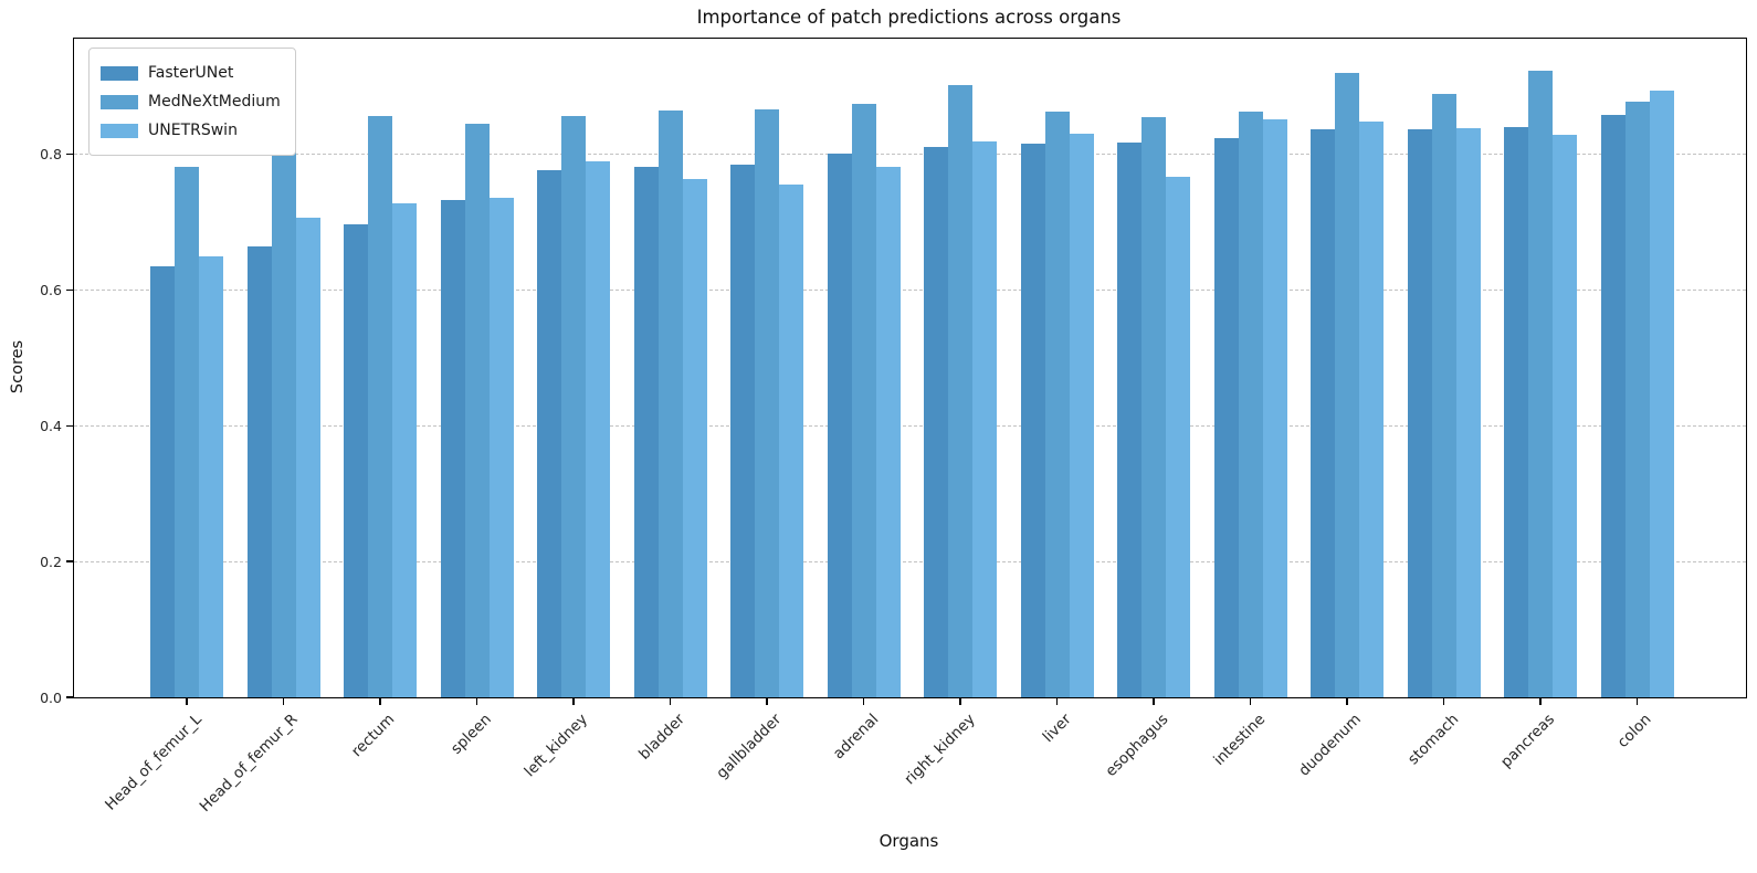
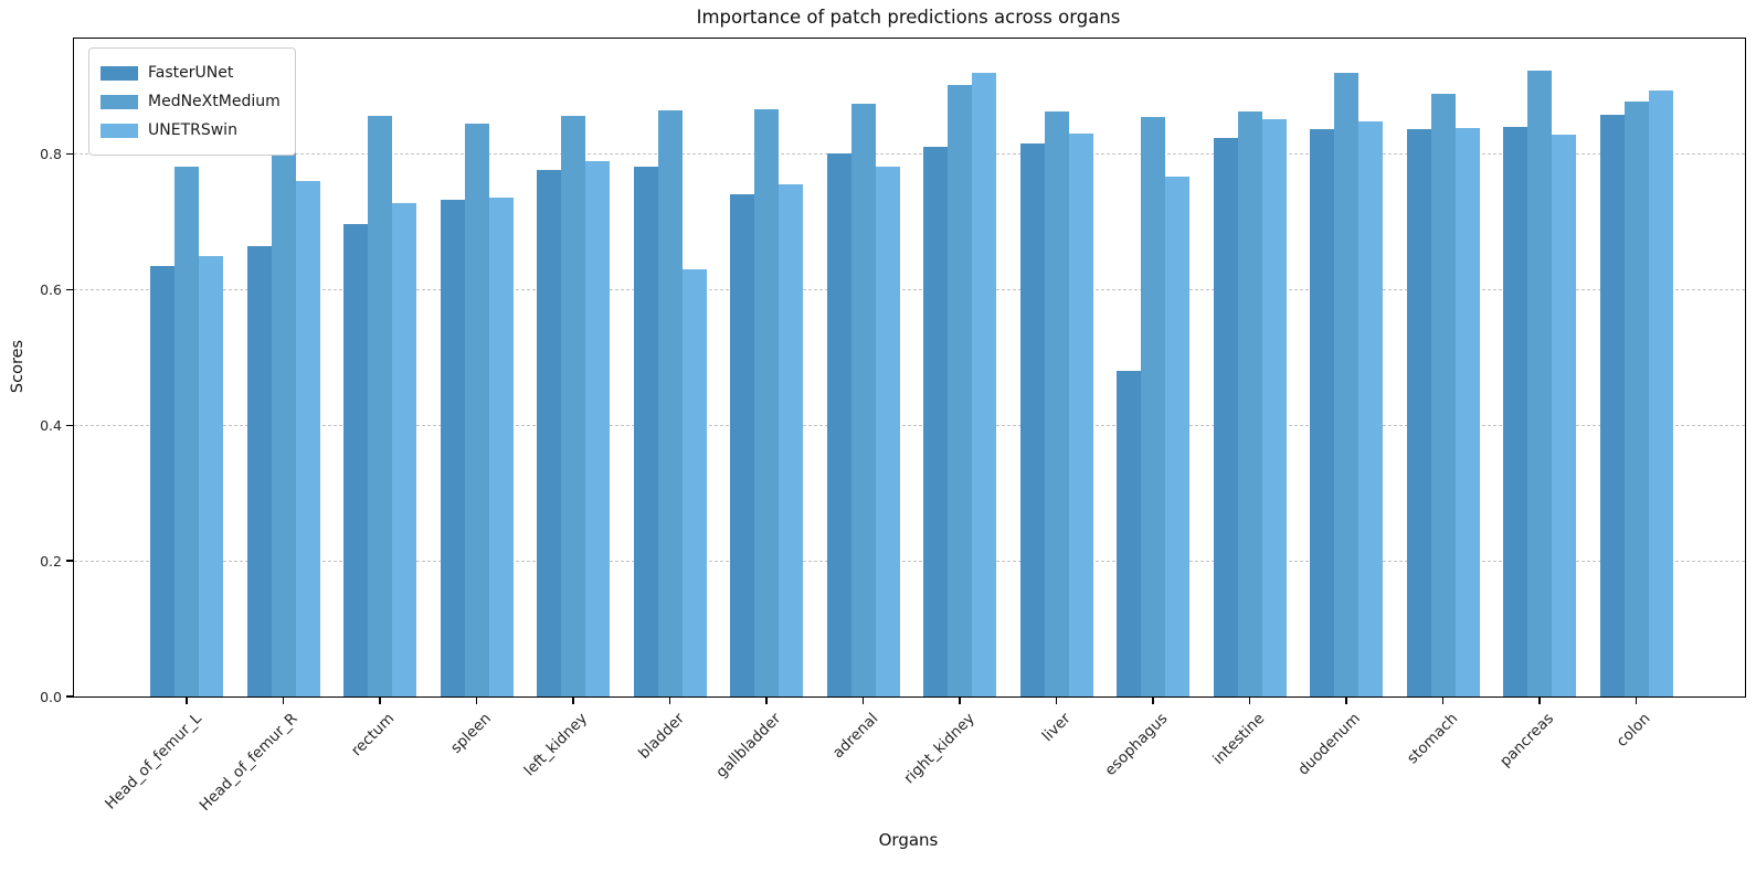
UNETRSwin/Head_of_femur_R: 0.71 -> 0.76
UNETRSwin/bladder: 0.76 -> 0.63
FasterUNet/gallbladder: 0.78 -> 0.74
UNETRSwin/right_kidney: 0.82 -> 0.92
FasterUNet/esophagus: 0.82 -> 0.48
